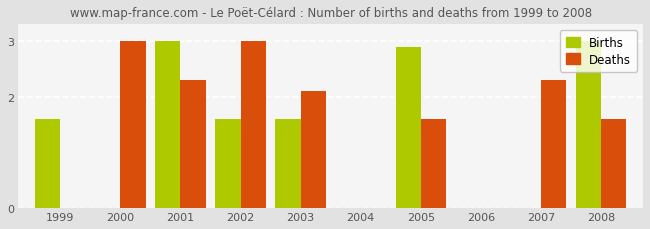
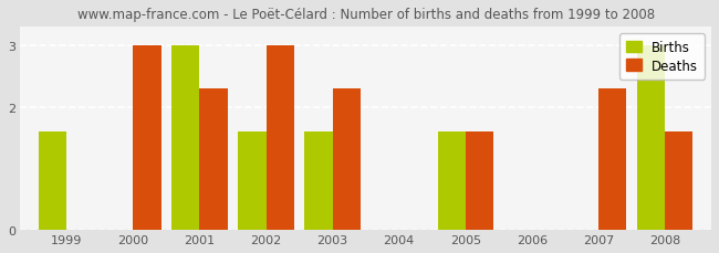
Deaths/2003: 2.1 -> 2.3
Births/2005: 2.9 -> 1.6
